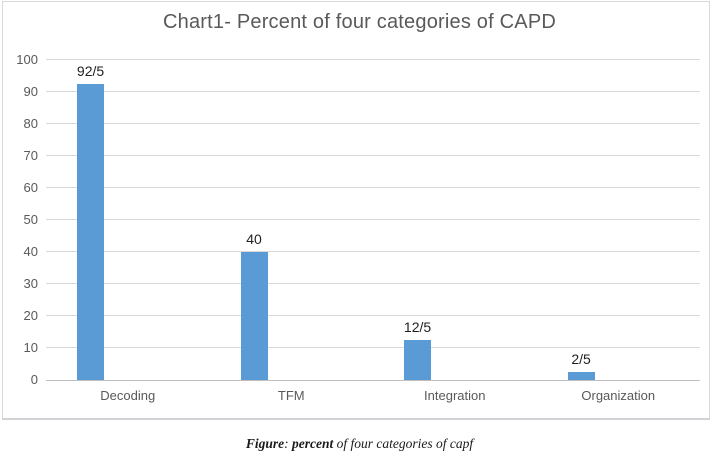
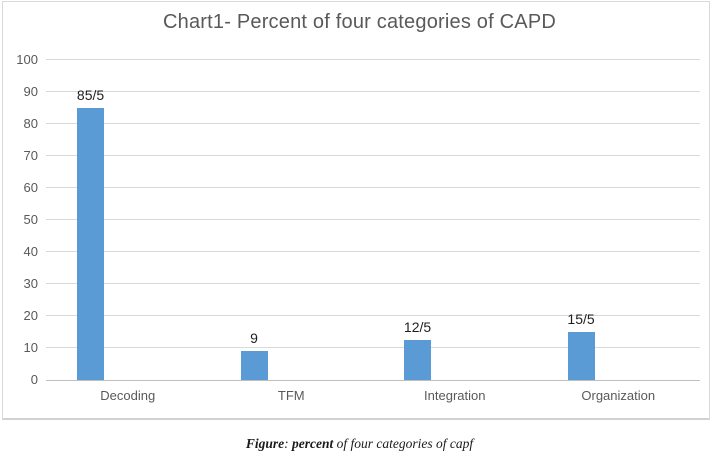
Decoding: 92 -> 85
TFM: 40 -> 9
Organization: 2 -> 15
